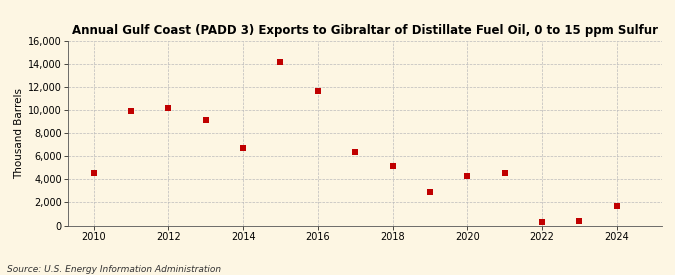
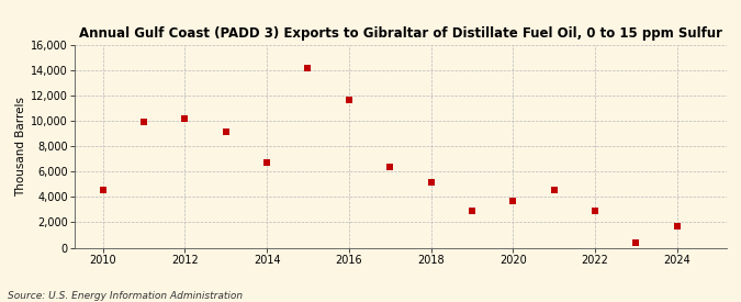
2020: 4,300 -> 3,700
2022: 300 -> 2,900
